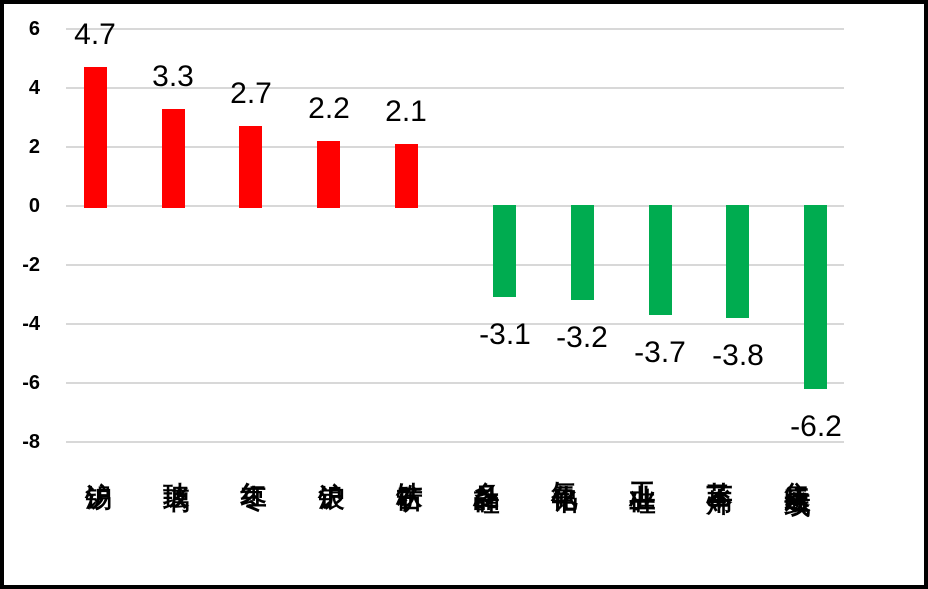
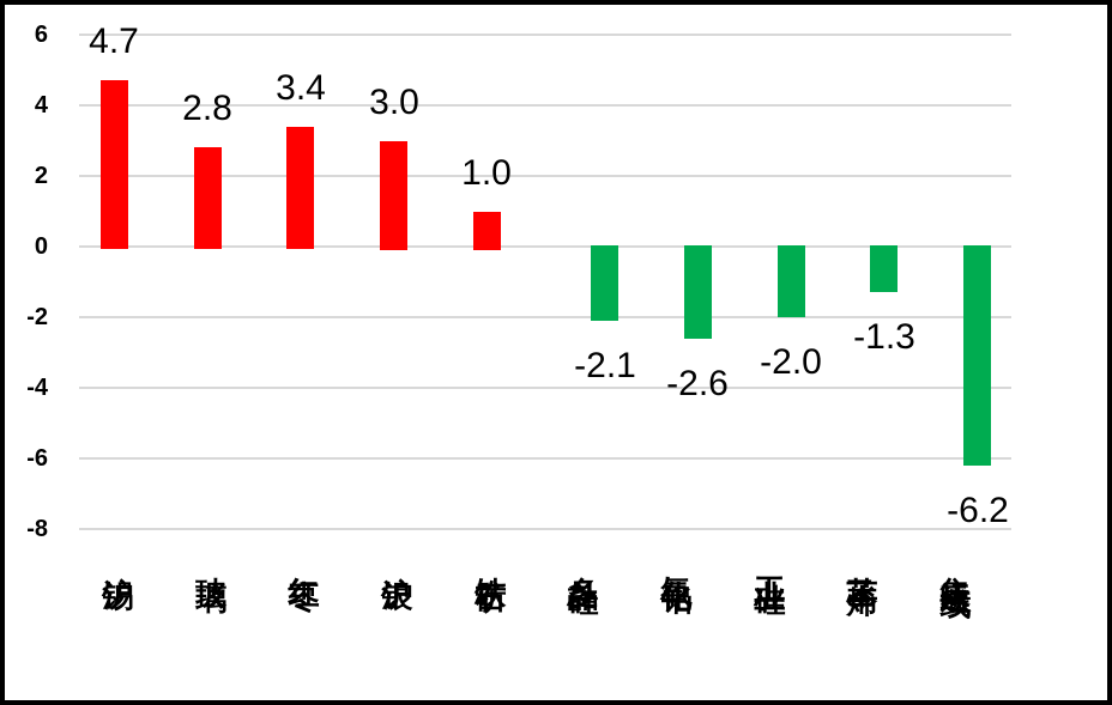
玻璃: 3.3 -> 2.8
红枣: 2.7 -> 3.4
沪银: 2.2 -> 3.0
铁矿石: 2.1 -> 1.0
多晶硅: -3.1 -> -2.1
氧化铝: -3.2 -> -2.6
工业硅: -3.7 -> -2.0
苯乙烯: -3.8 -> -1.3
